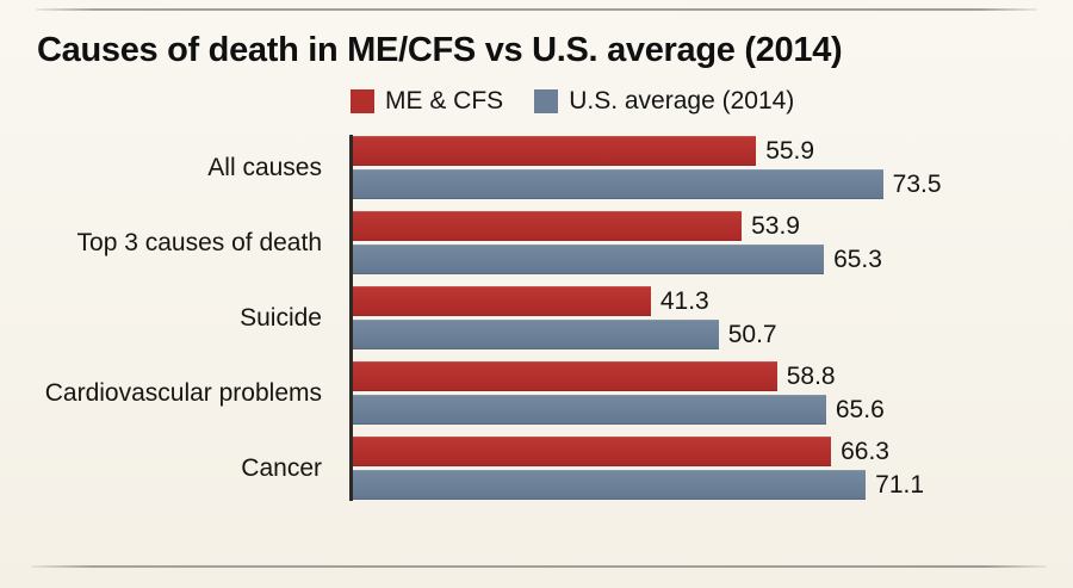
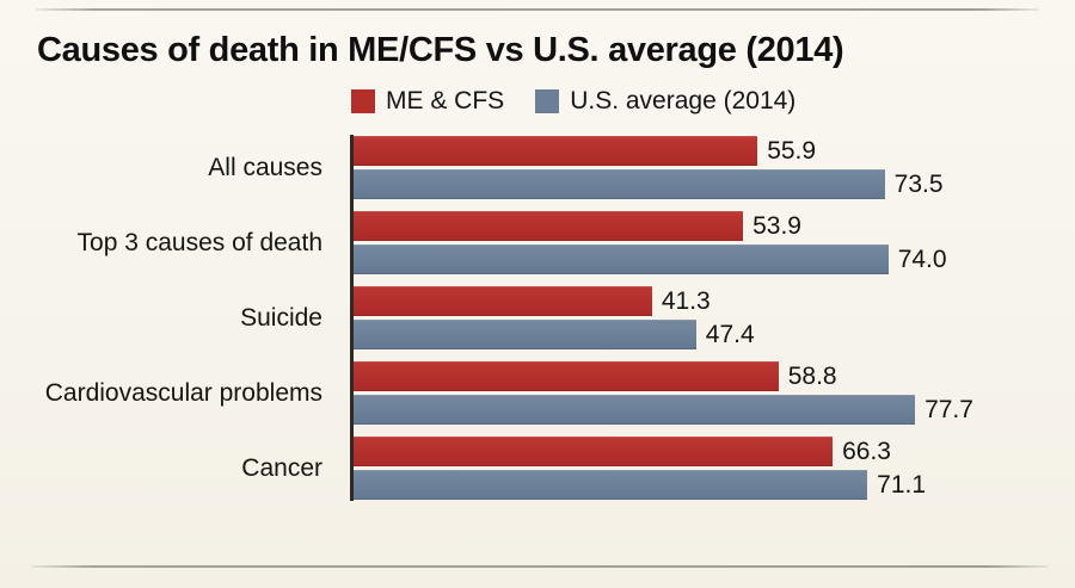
U.S. average (2014)/Top 3 causes of death: 65.3 -> 74.0
U.S. average (2014)/Suicide: 50.7 -> 47.4
U.S. average (2014)/Cardiovascular problems: 65.6 -> 77.7
